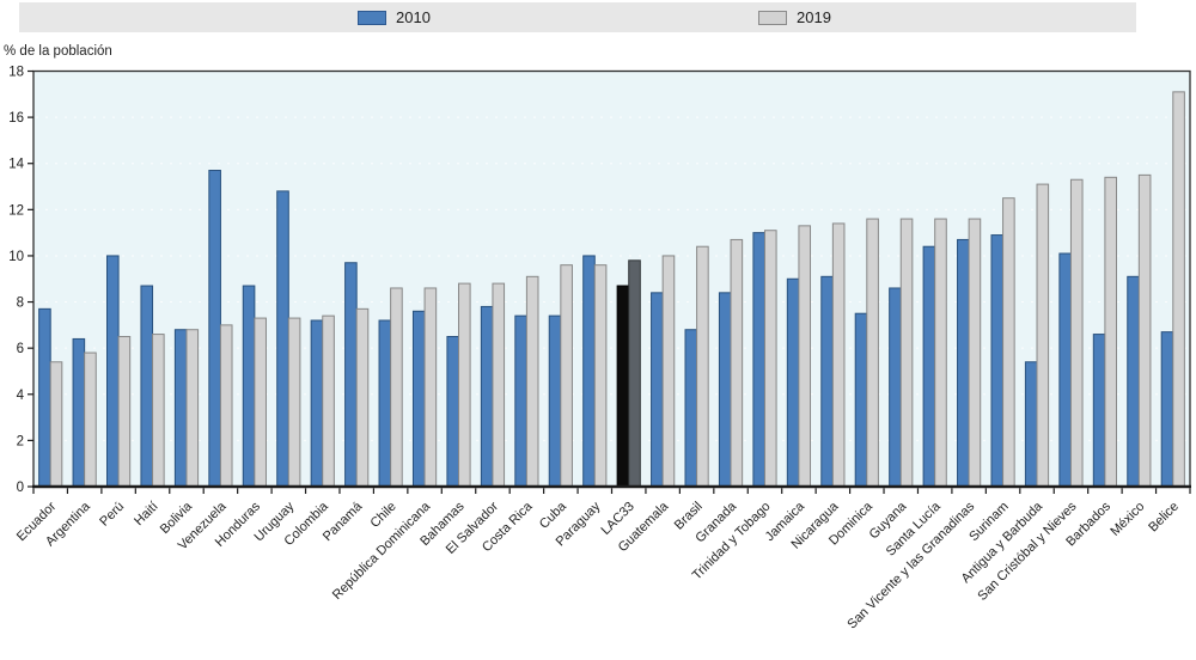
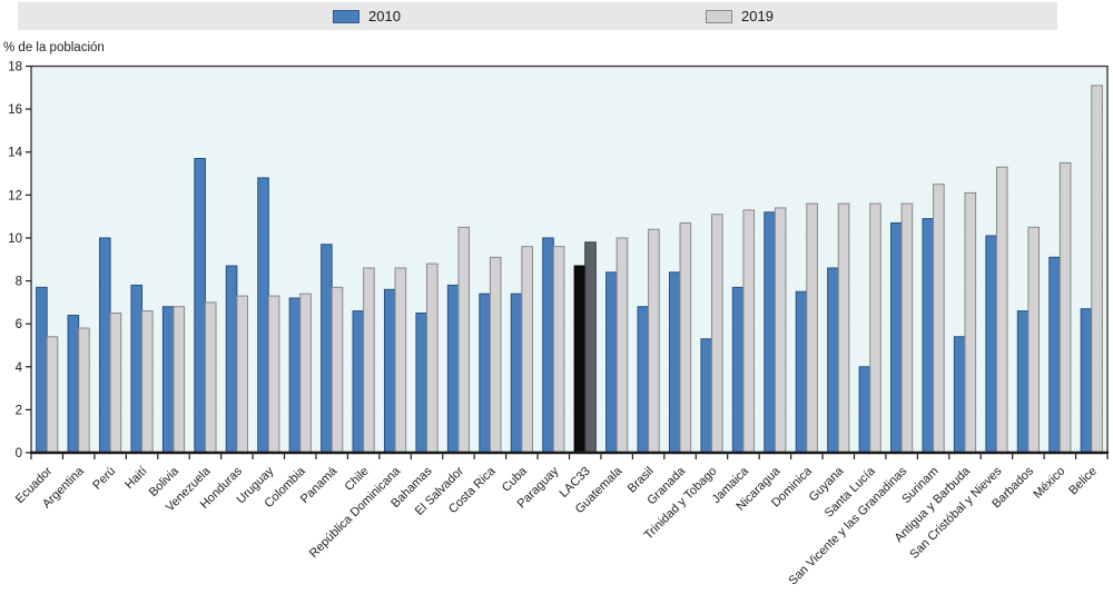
2010/Haití: 8.7 -> 7.8
2010/Chile: 7.2 -> 6.6
2019/El Salvador: 8.8 -> 10.5
2010/Trinidad y Tobago: 11.0 -> 5.3
2010/Jamaica: 9.0 -> 7.7
2010/Nicaragua: 9.1 -> 11.2
2010/Santa Lucía: 10.4 -> 4.0
2019/Antigua y Barbuda: 13.1 -> 12.1
2019/Barbados: 13.4 -> 10.5
